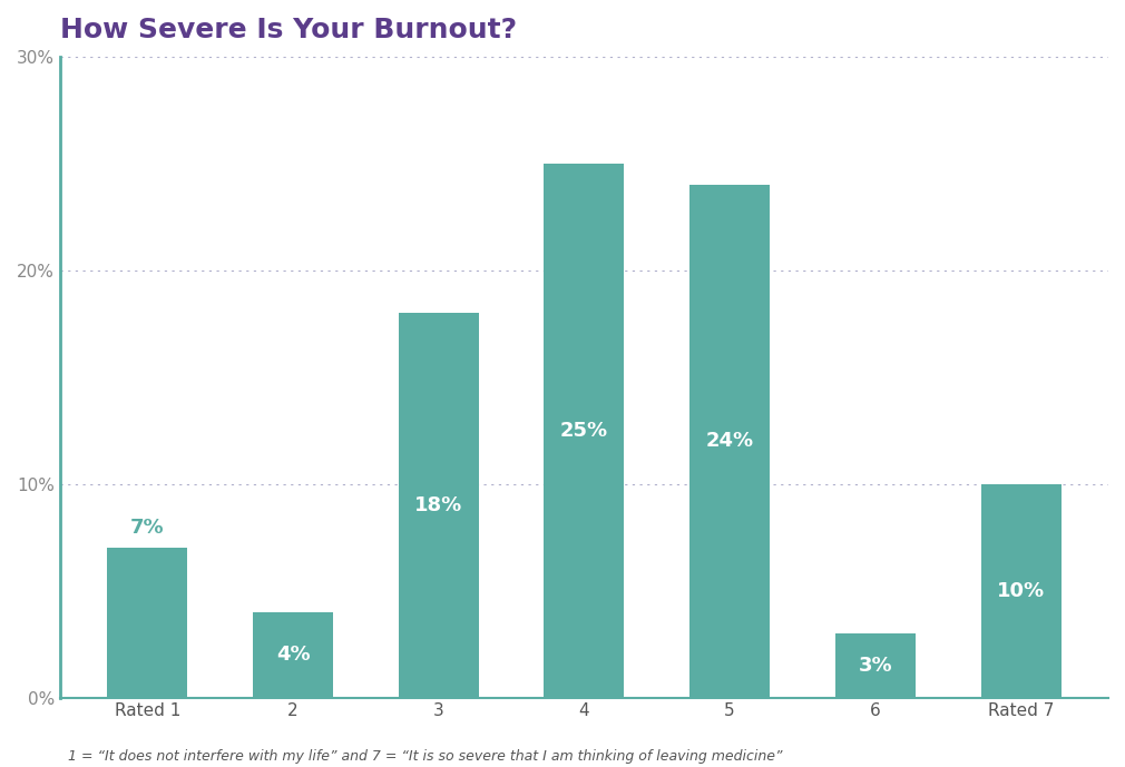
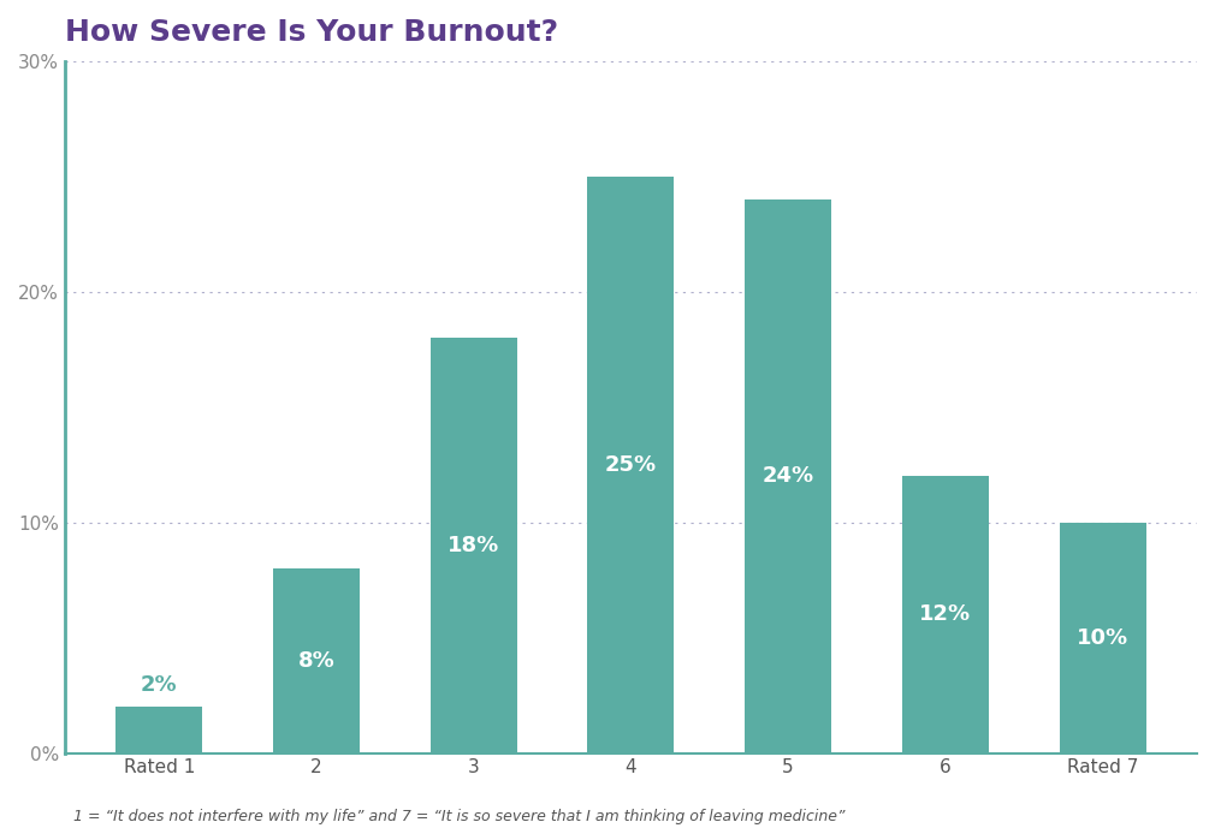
Rated 1: 7% -> 2%
2: 4% -> 8%
6: 3% -> 12%
